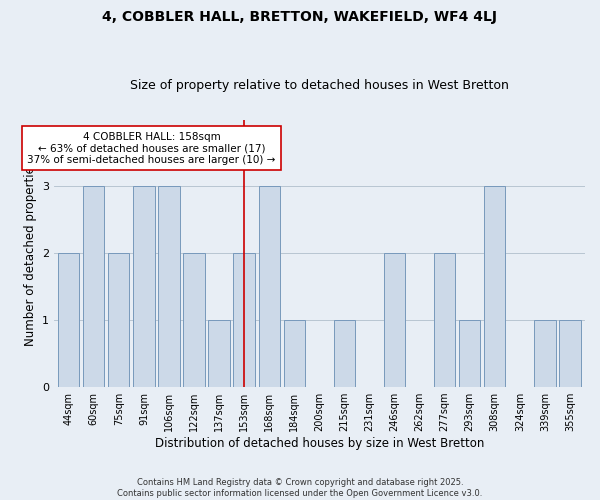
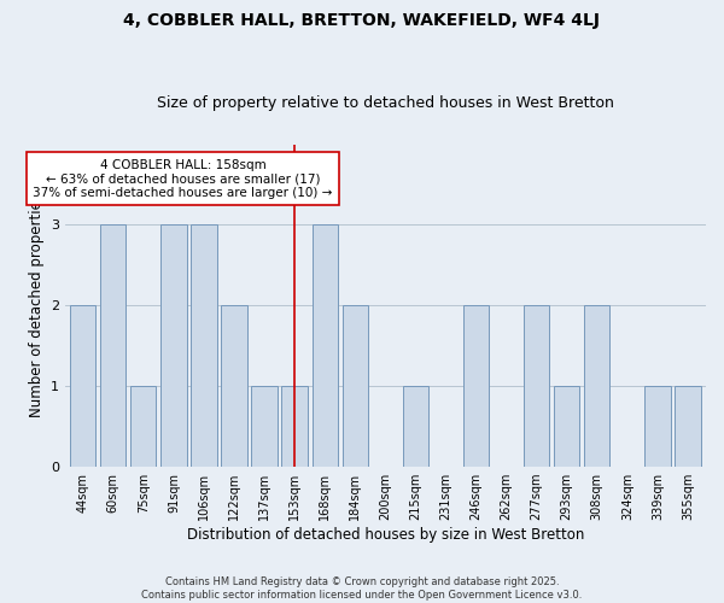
75sqm: 2 -> 1
153sqm: 2 -> 1
184sqm: 1 -> 2
308sqm: 3 -> 2
